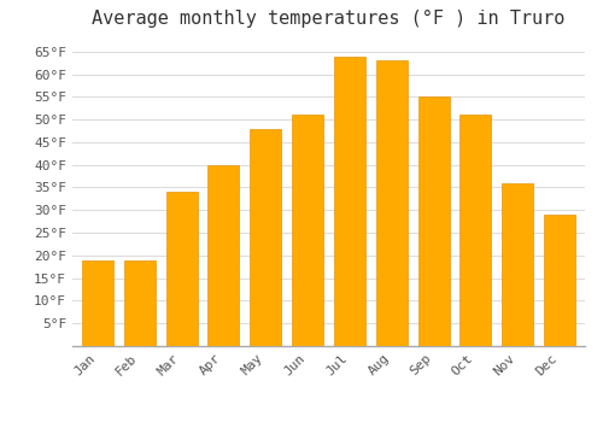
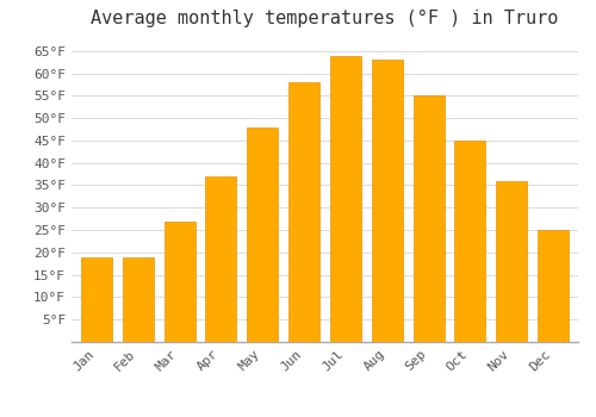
Mar: 34°F -> 27°F
Apr: 40°F -> 37°F
Jun: 51°F -> 58°F
Oct: 51°F -> 45°F
Dec: 29°F -> 25°F
